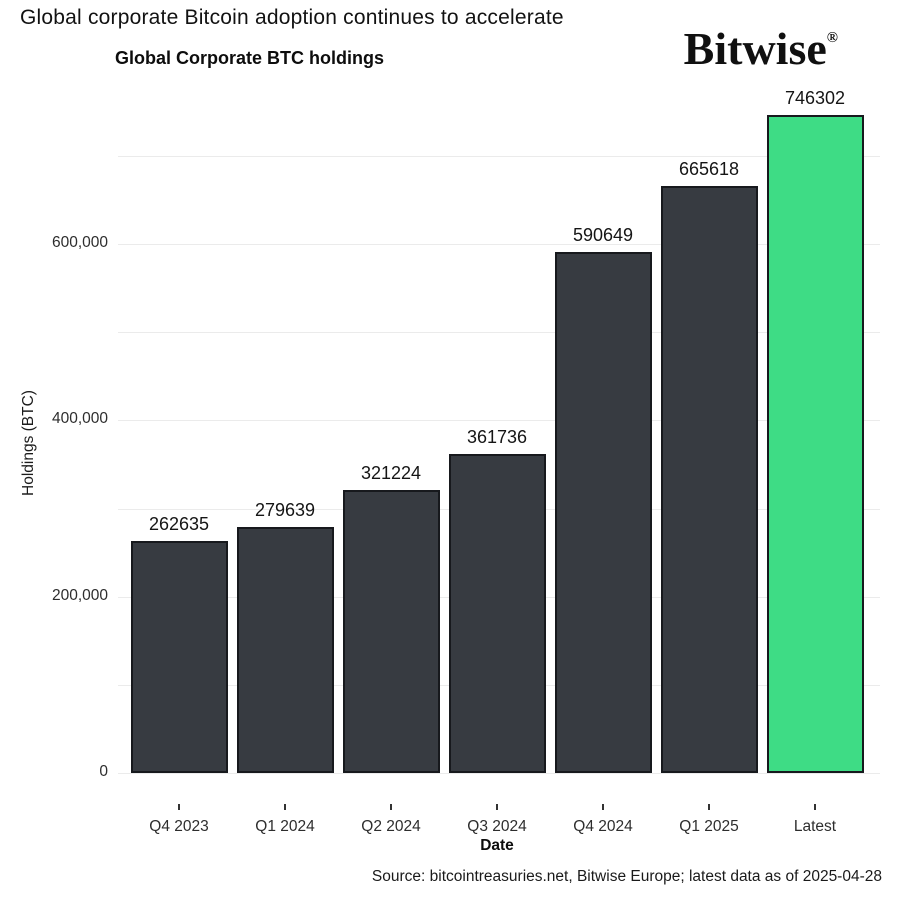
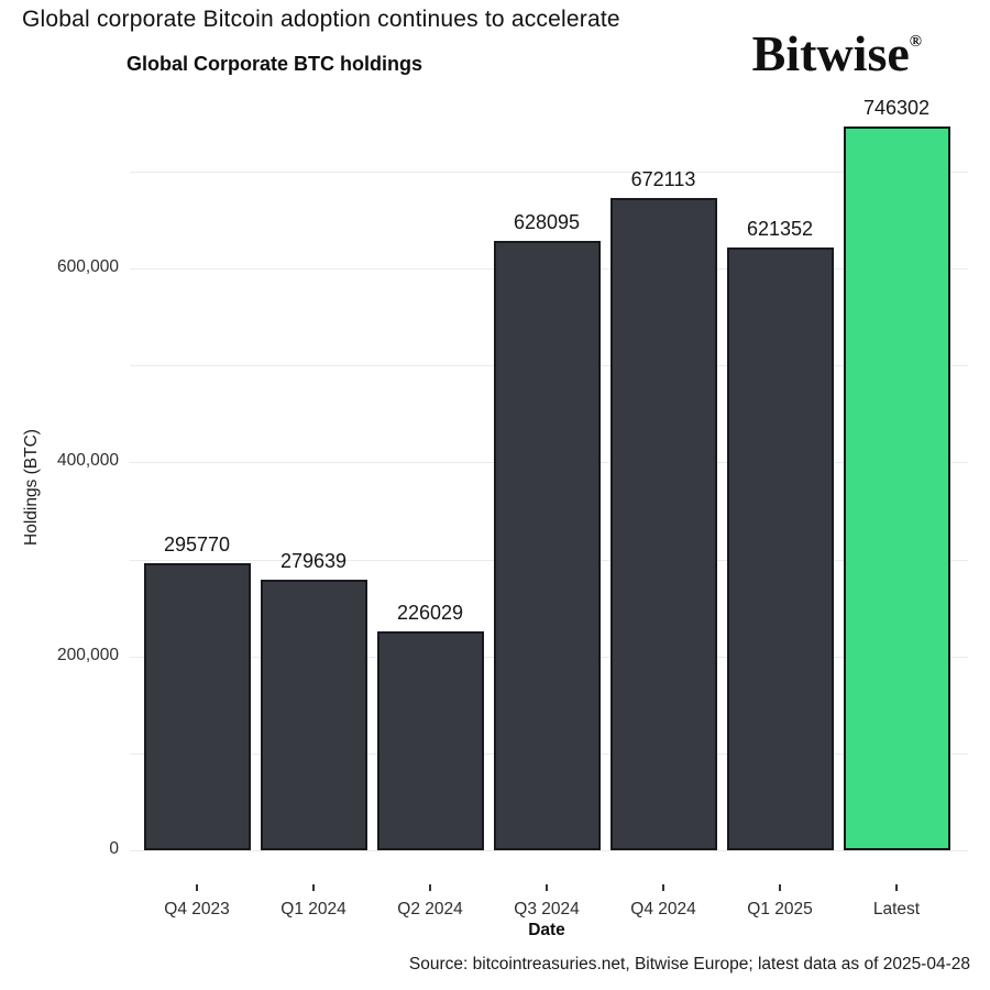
Q4 2023: 262635 -> 295770
Q2 2024: 321224 -> 226029
Q3 2024: 361736 -> 628095
Q4 2024: 590649 -> 672113
Q1 2025: 665618 -> 621352
